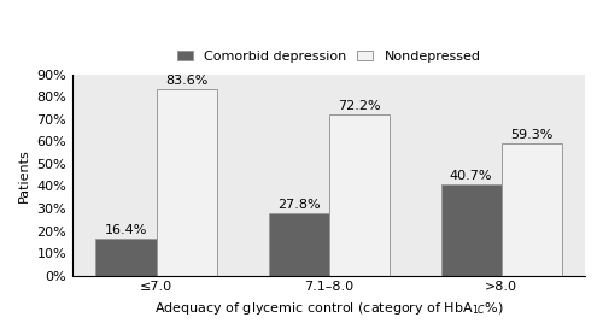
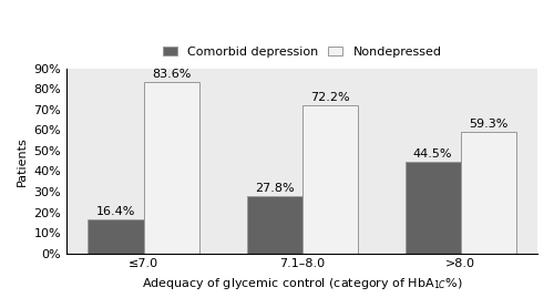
Comorbid depression/>8.0: 40.7% -> 44.5%
